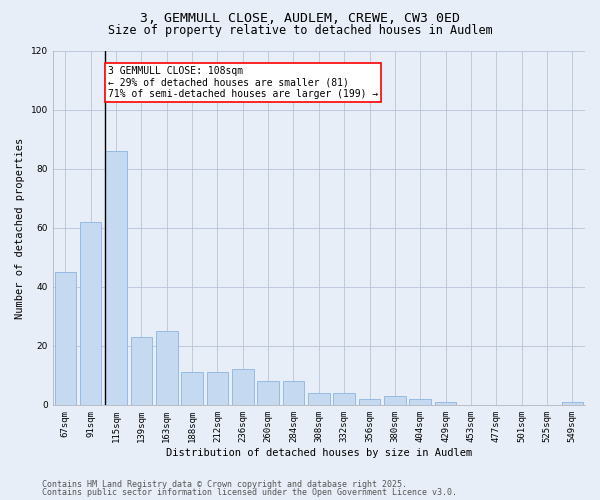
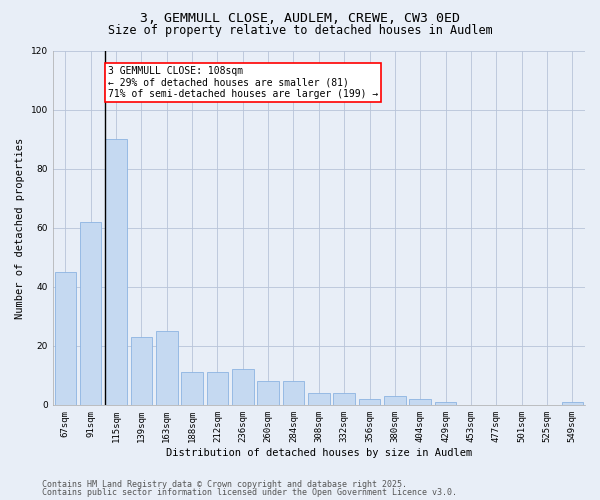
115sqm: 86 -> 90
